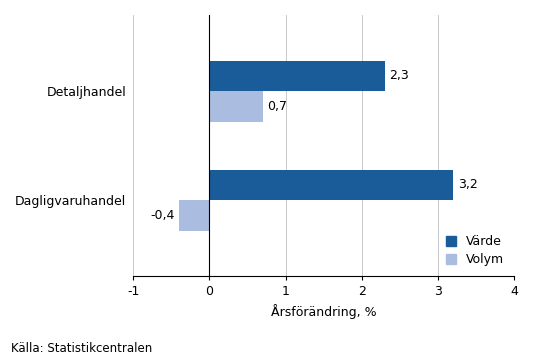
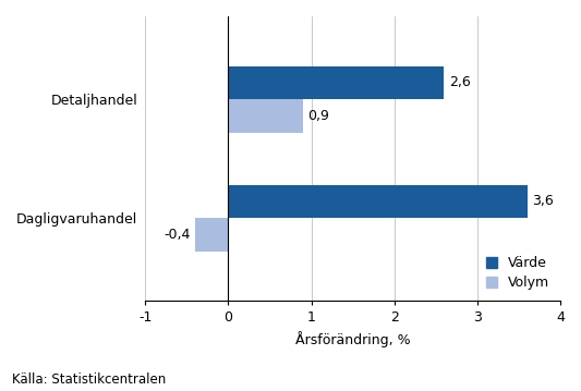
Värde/Detaljhandel: 2,3 -> 2,6
Volym/Detaljhandel: 0,7 -> 0,9
Värde/Dagligvaruhandel: 3,2 -> 3,6
